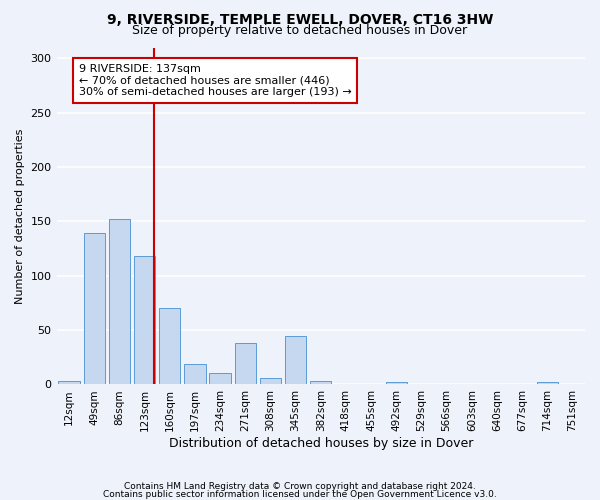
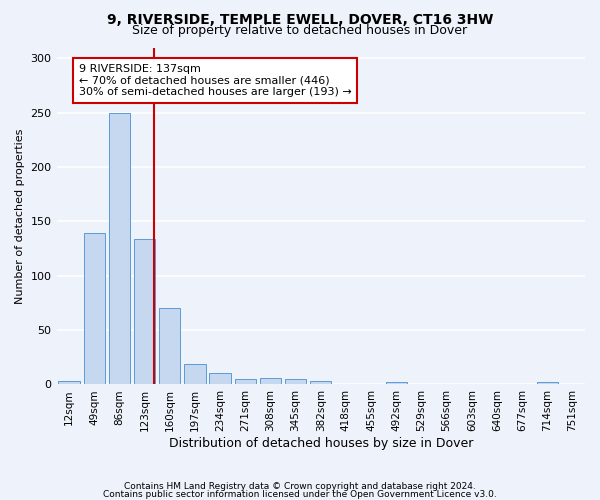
86sqm: 152 -> 250
123sqm: 118 -> 134
271sqm: 38 -> 5
345sqm: 45 -> 5
